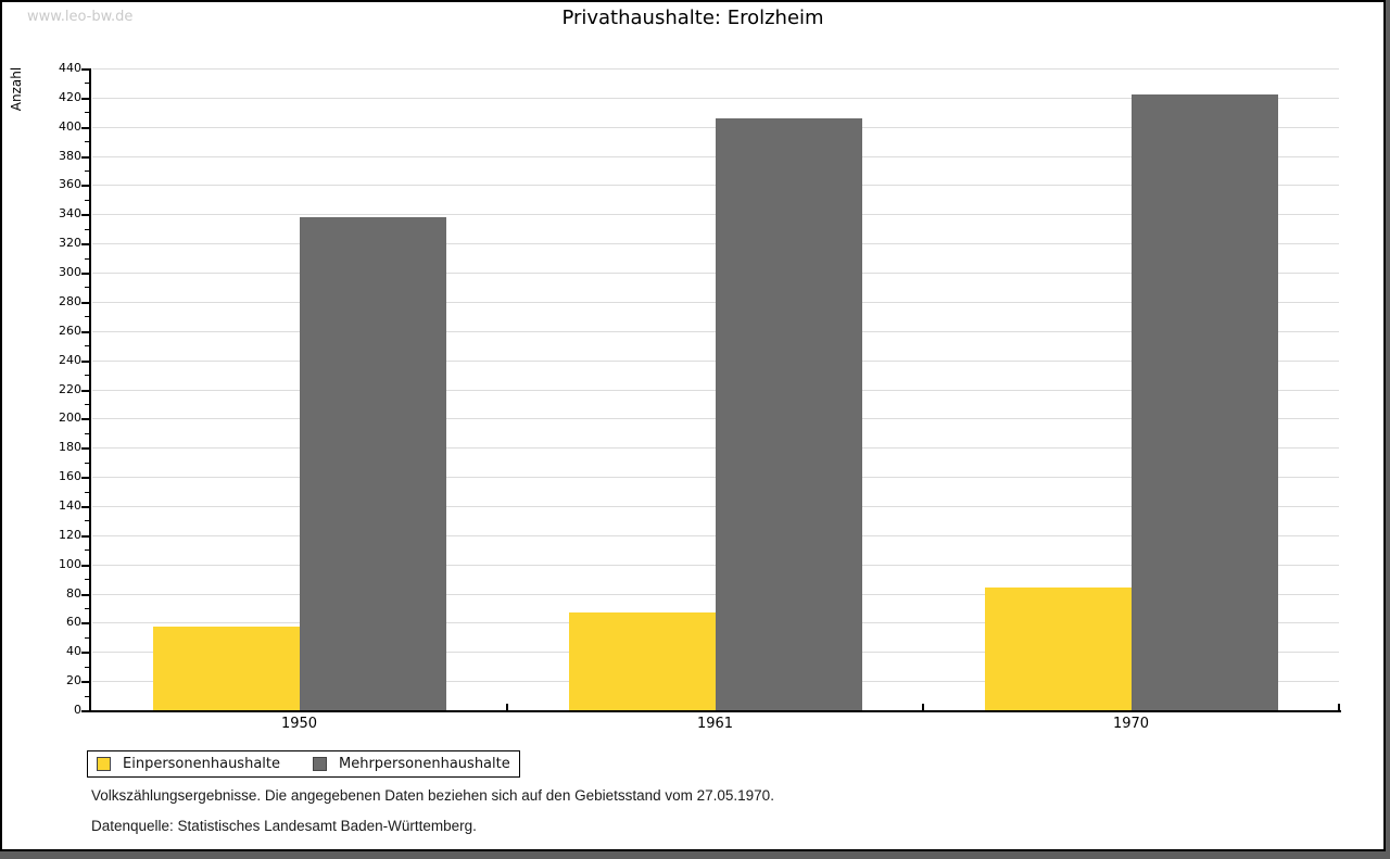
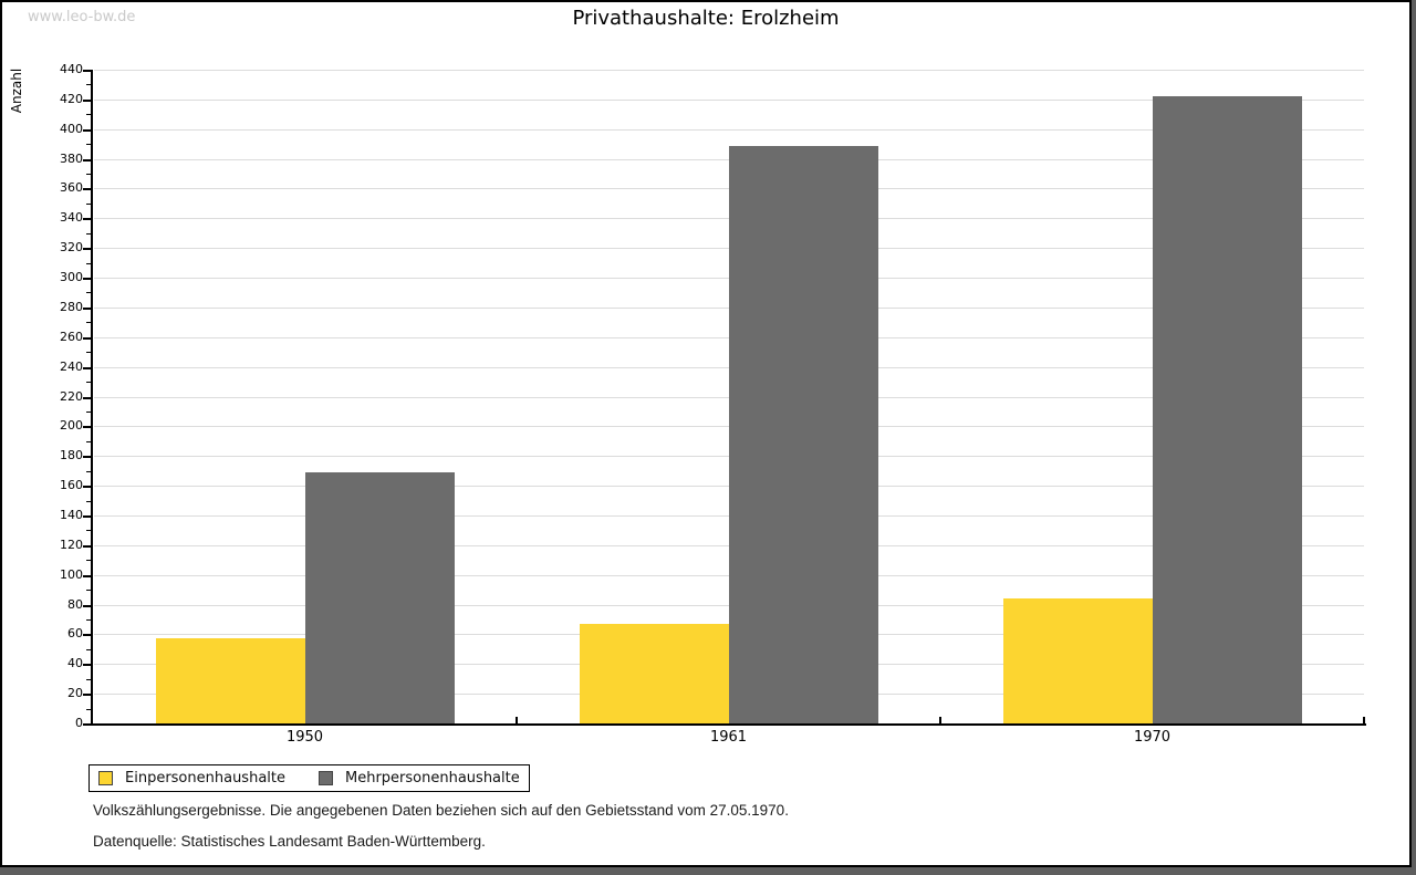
Mehrpersonenhaushalte/1950: 338 -> 169
Mehrpersonenhaushalte/1961: 406 -> 389
